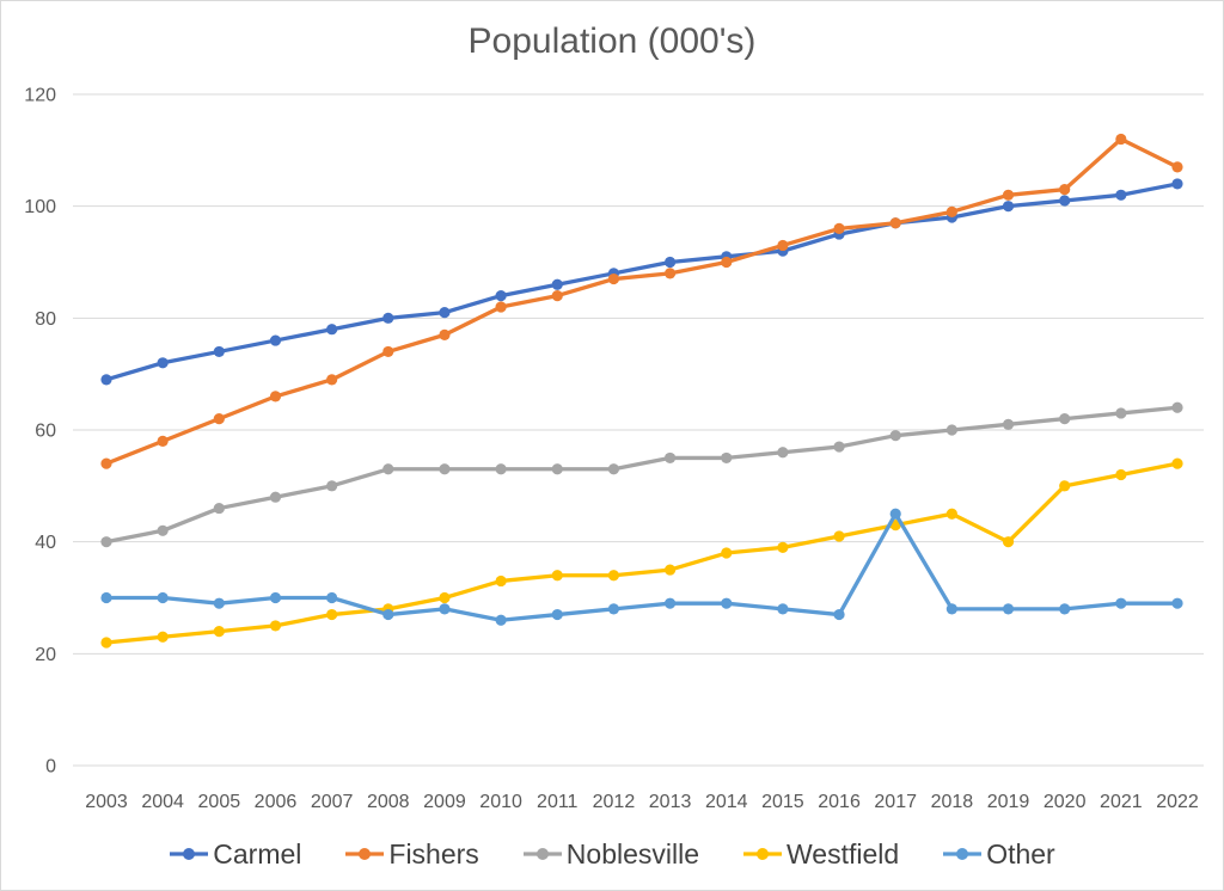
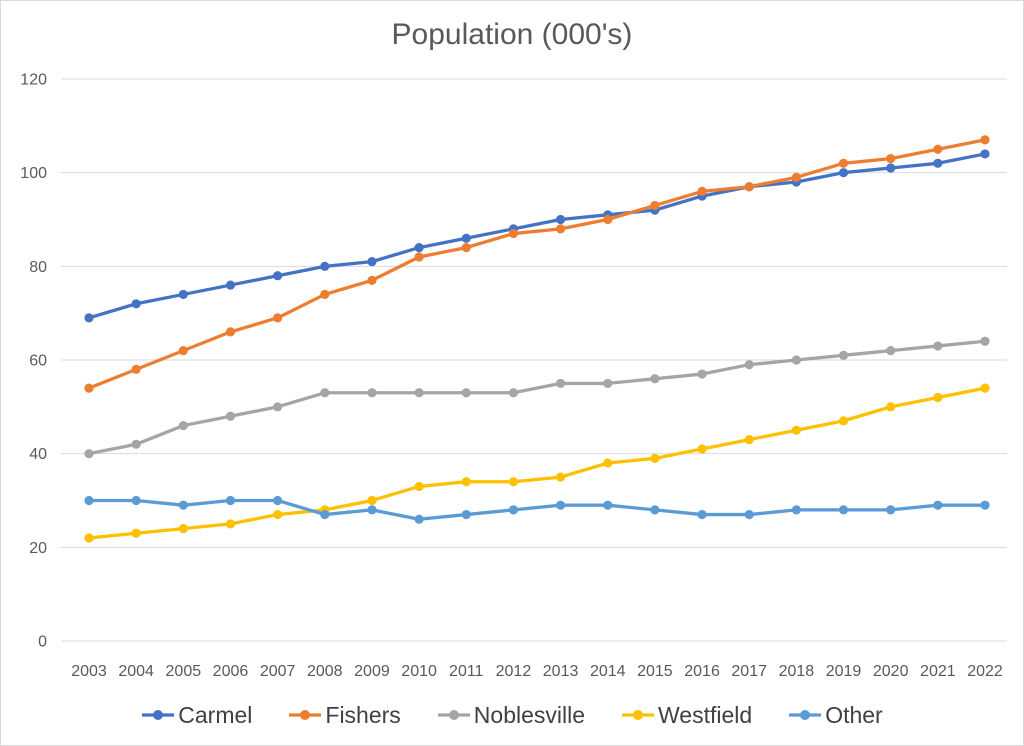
Other/2017: 45 -> 27
Westfield/2019: 40 -> 47
Fishers/2021: 112 -> 105
